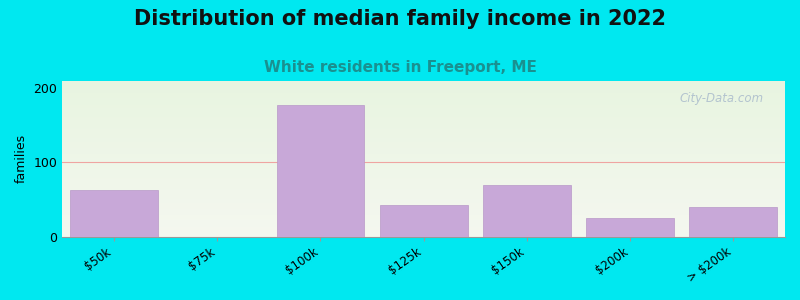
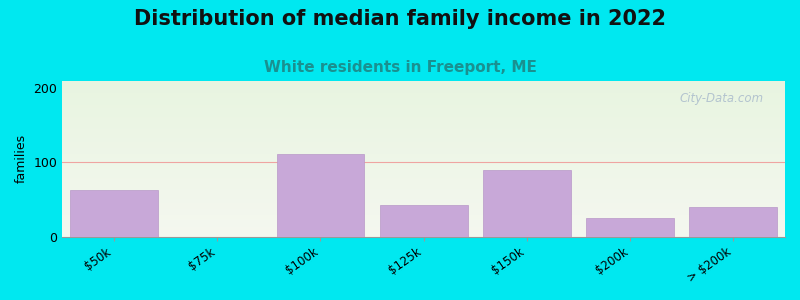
$100k: 178 -> 112
$150k: 70 -> 90
